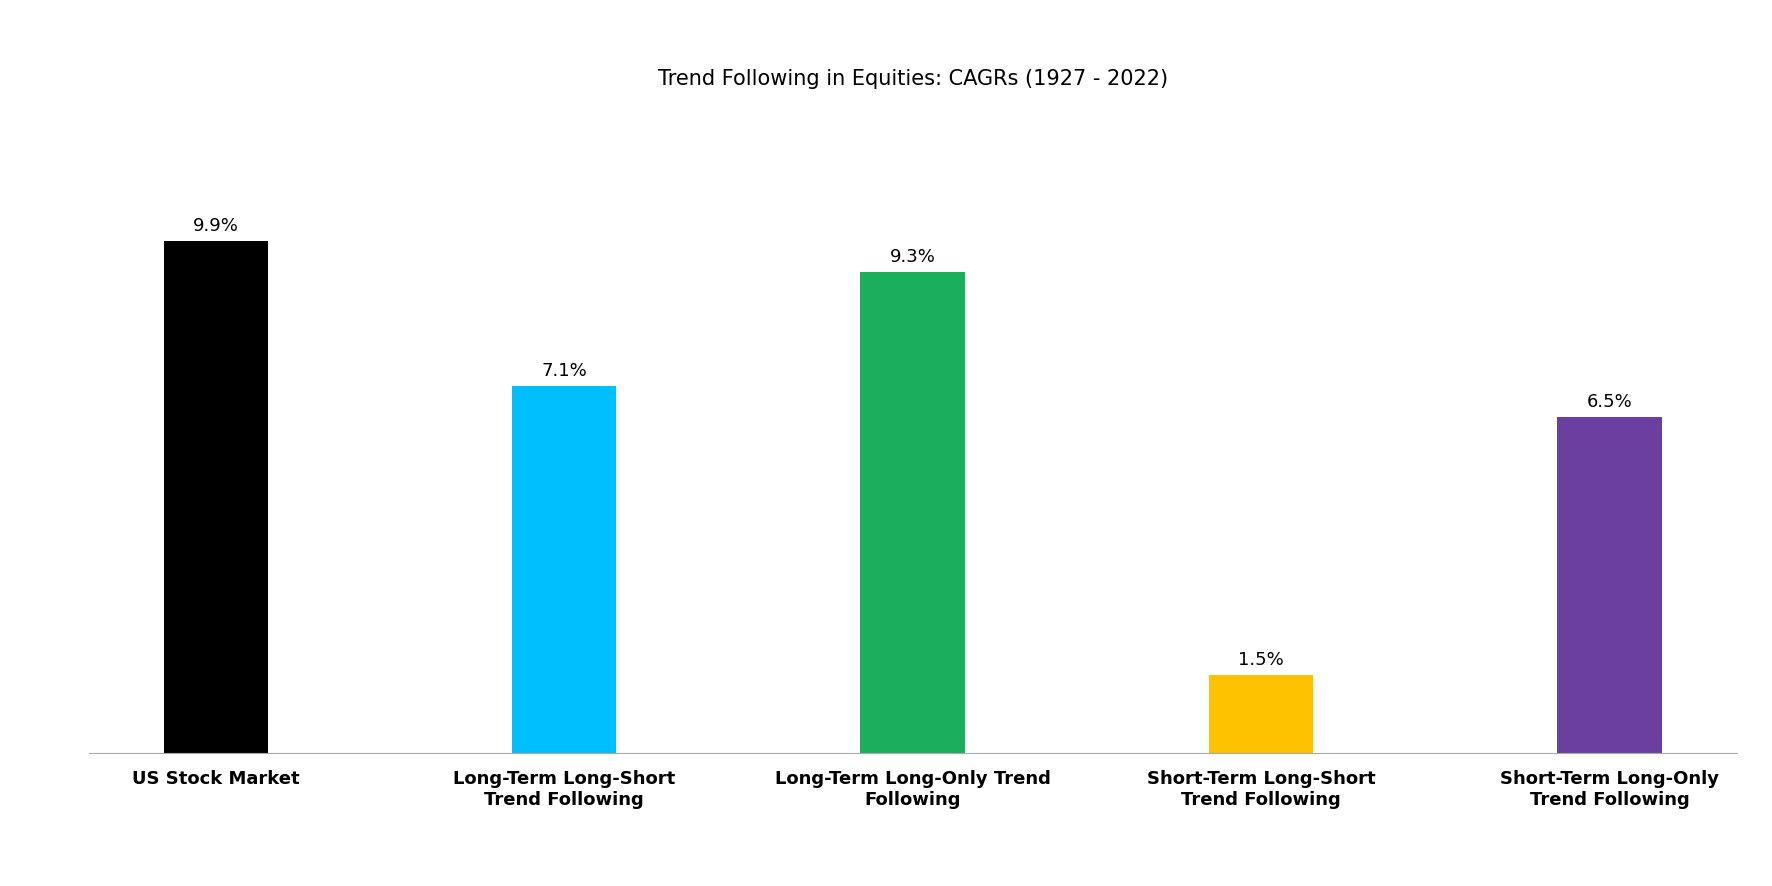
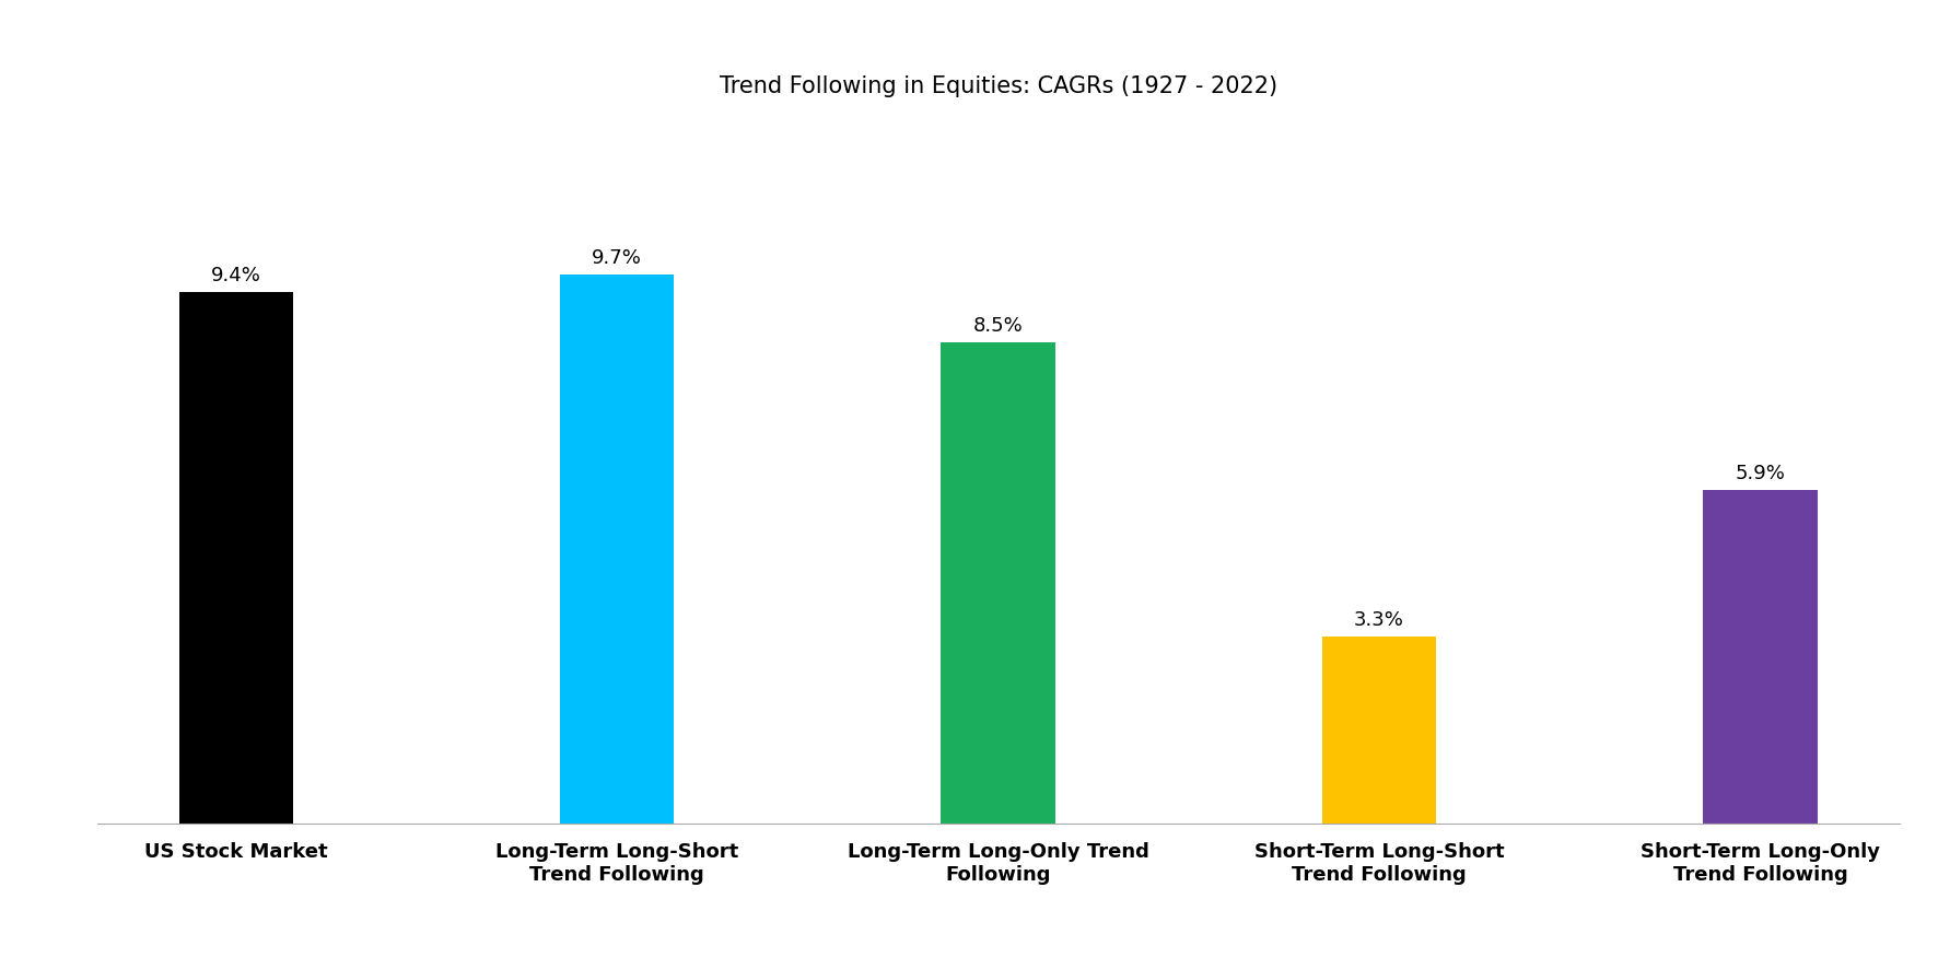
US Stock Market: 9.9% -> 9.4%
Long-Term Long-Short Trend Following: 7.1% -> 9.7%
Long-Term Long-Only Trend Following: 9.3% -> 8.5%
Short-Term Long-Short Trend Following: 1.5% -> 3.3%
Short-Term Long-Only Trend Following: 6.5% -> 5.9%
